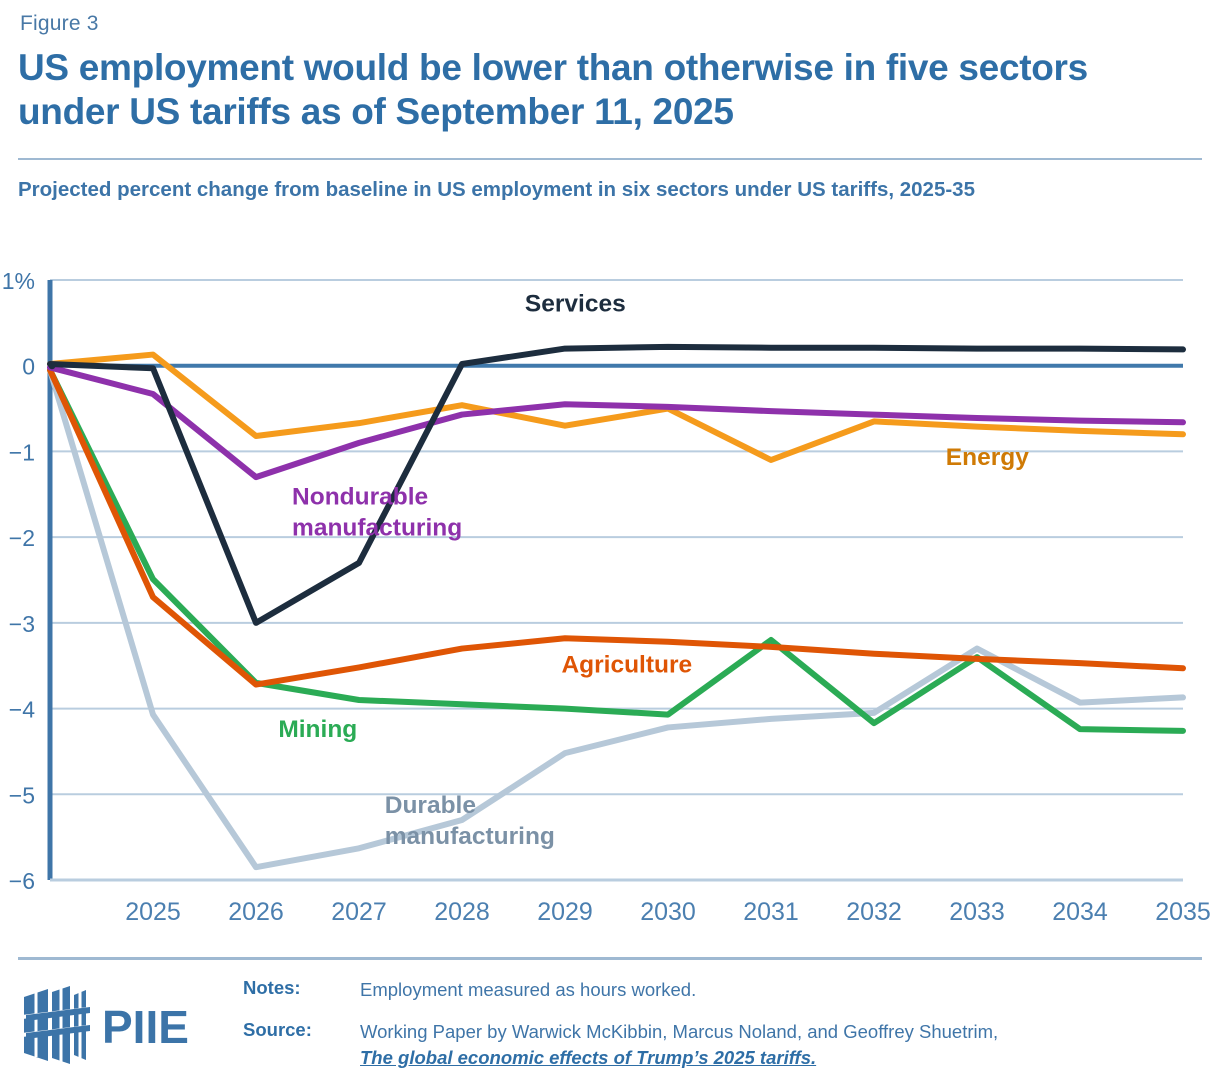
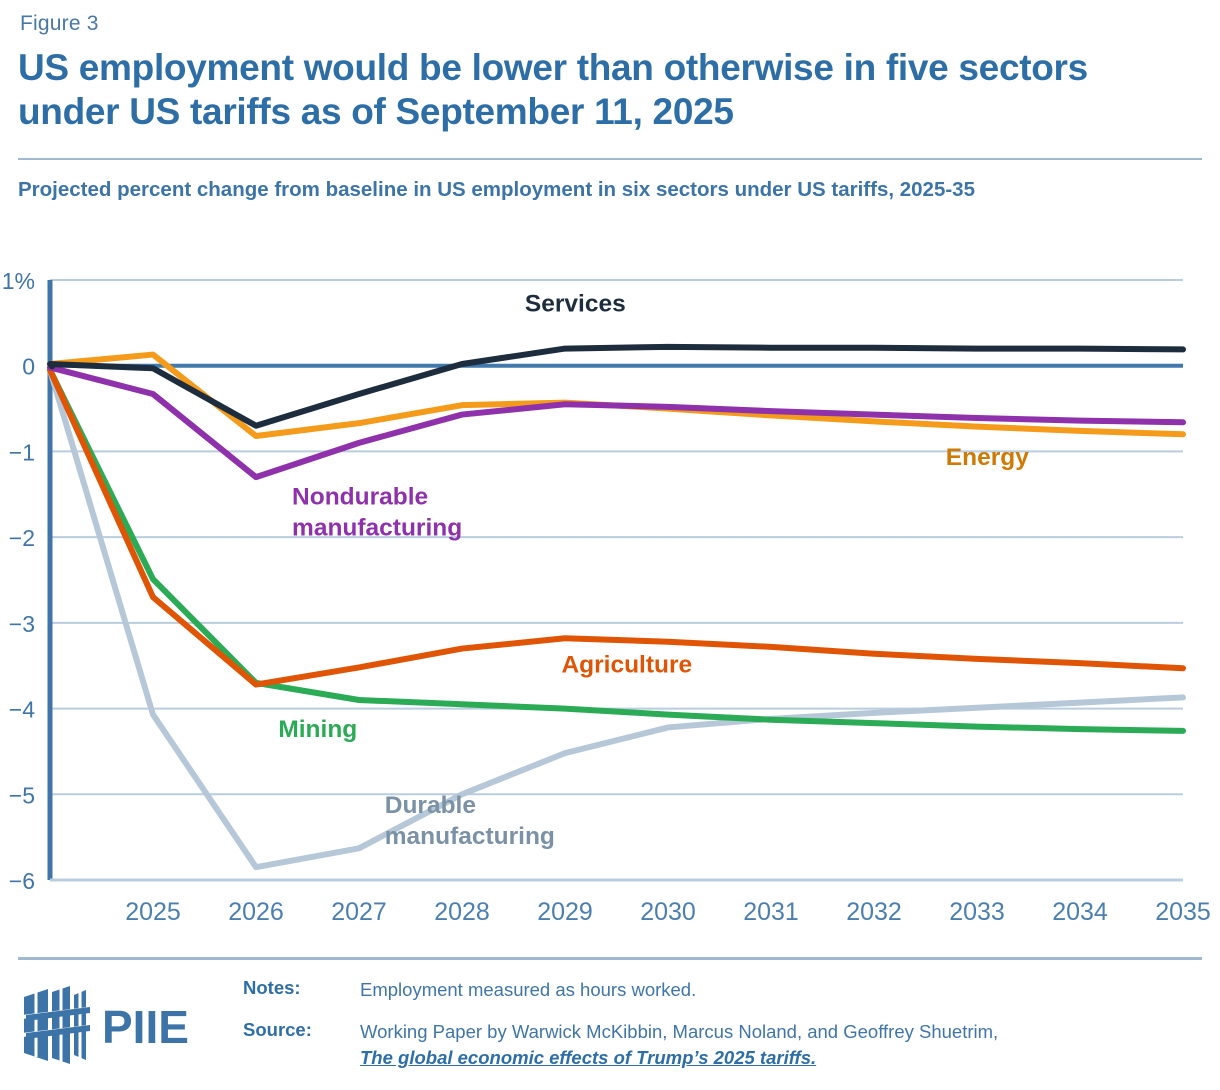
Services/2026: -3.0% -> -0.7%
Services/2027: -2.3% -> -0.3%
Durable manufacturing/2028: -5.3% -> -5.0%
Energy/2029: -0.7% -> -0.4%
Energy/2031: -1.1% -> -0.6%
Mining/2031: -3.2% -> -4.1%
Mining/2033: -3.4% -> -4.2%
Durable manufacturing/2033: -3.3% -> -4.0%
